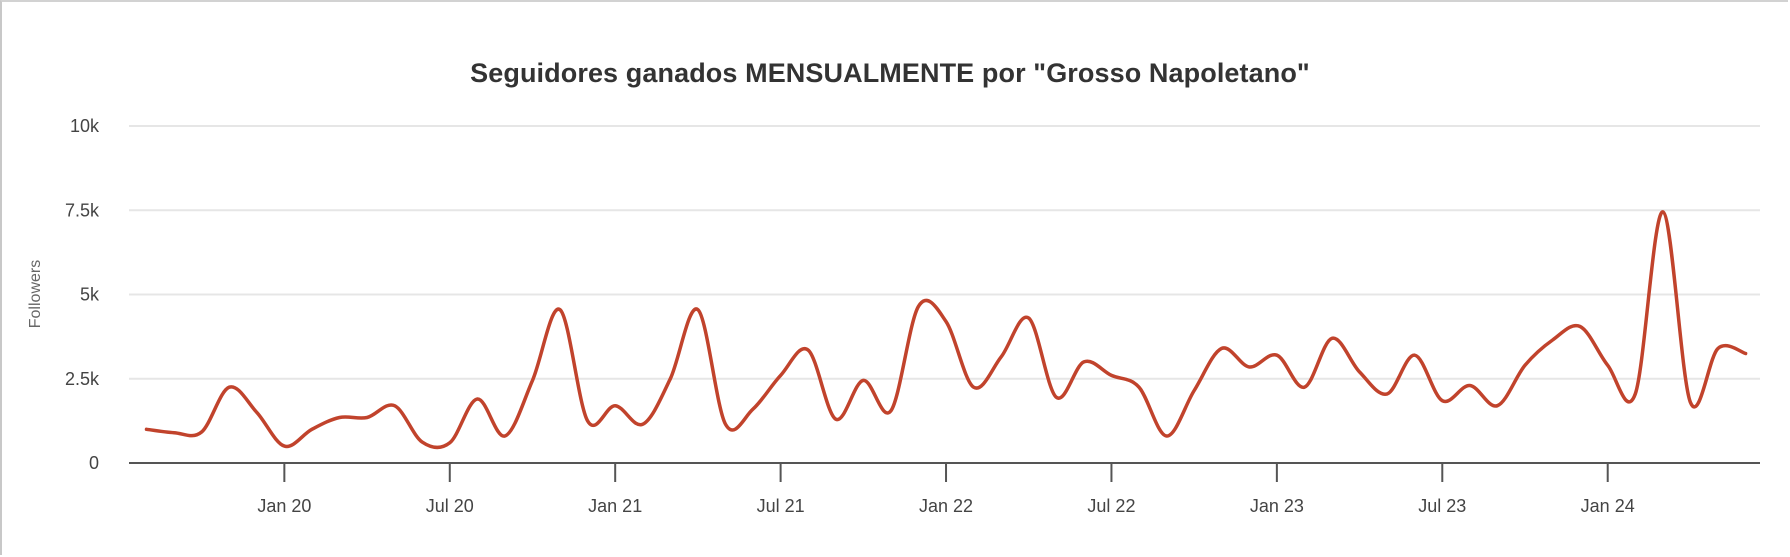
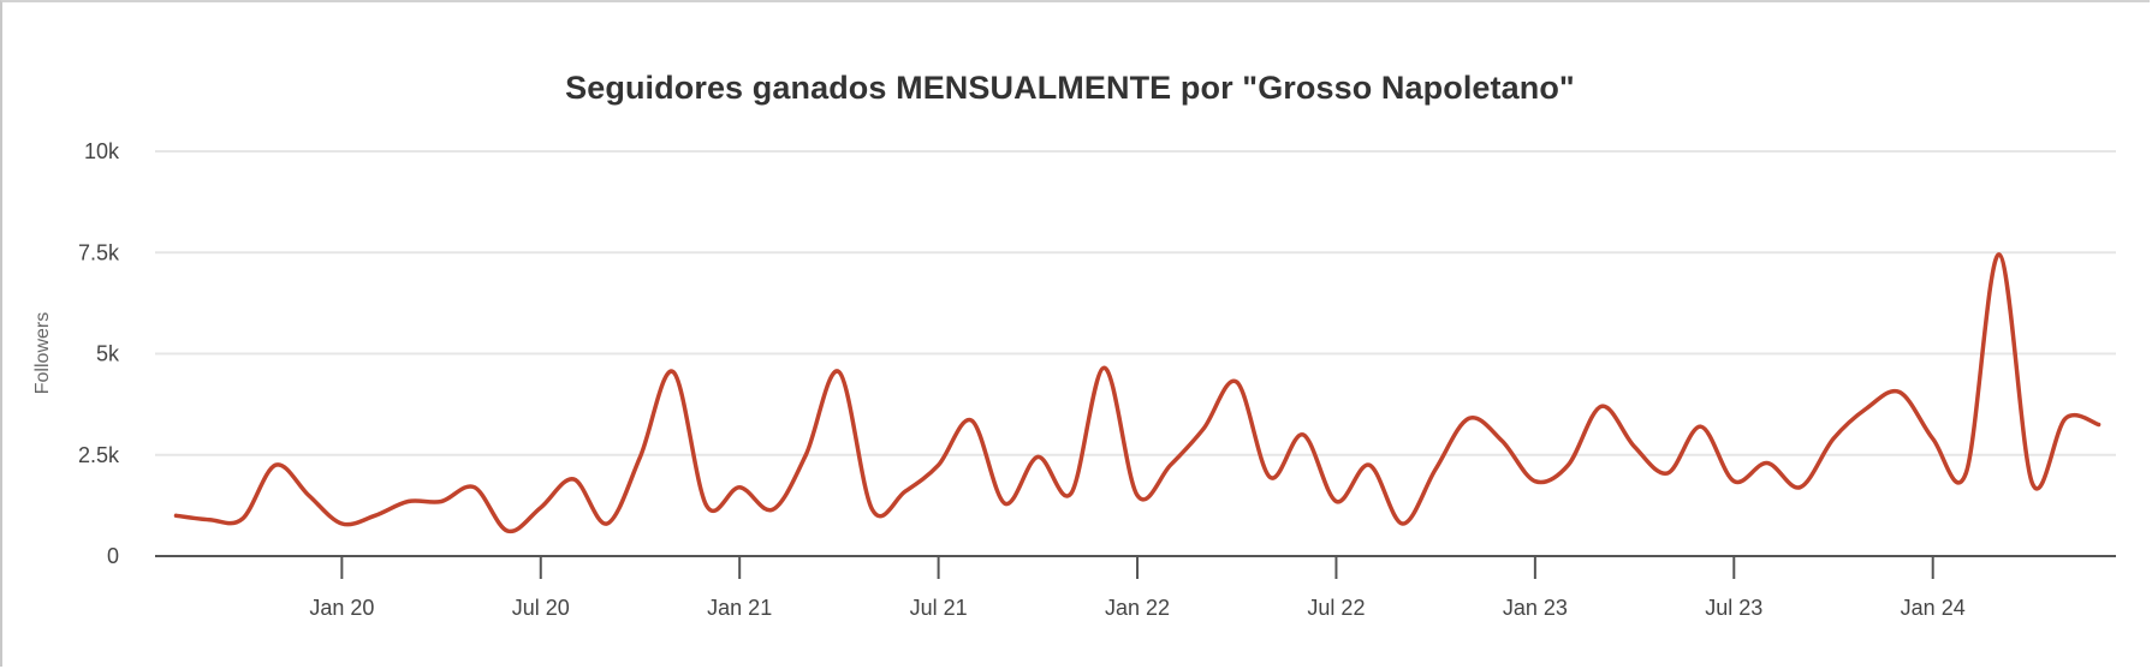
Jan 20: 0.5k -> 0.8k
Jul 20: 0.6k -> 1.2k
Jul 21: 2.6k -> 2.2k
Jan 22: 4.2k -> 1.5k
Jul 22: 2.6k -> 1.4k
Jan 23: 3.2k -> 1.8k
